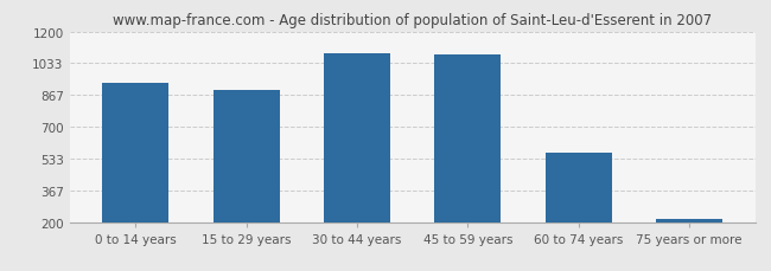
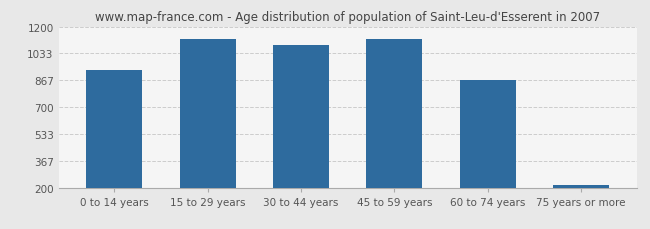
15 to 29 years: 890 -> 1120
45 to 59 years: 1080 -> 1120
60 to 74 years: 560 -> 870
